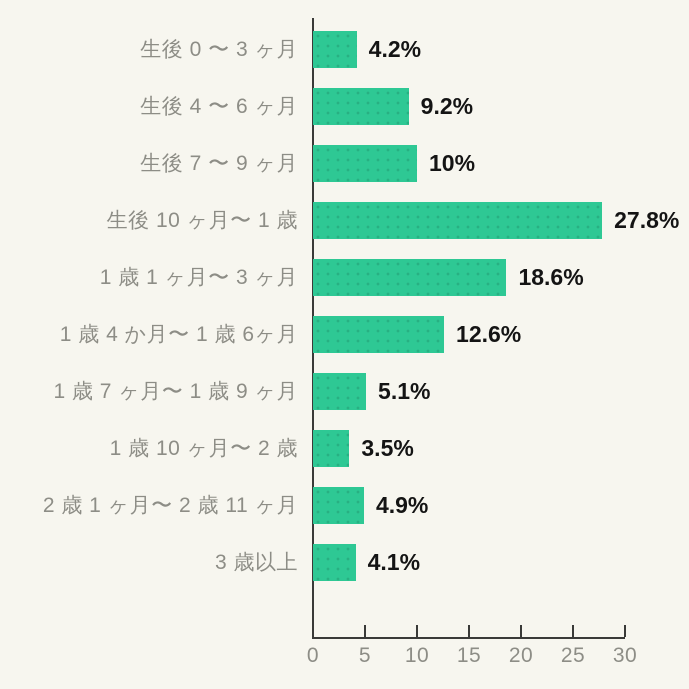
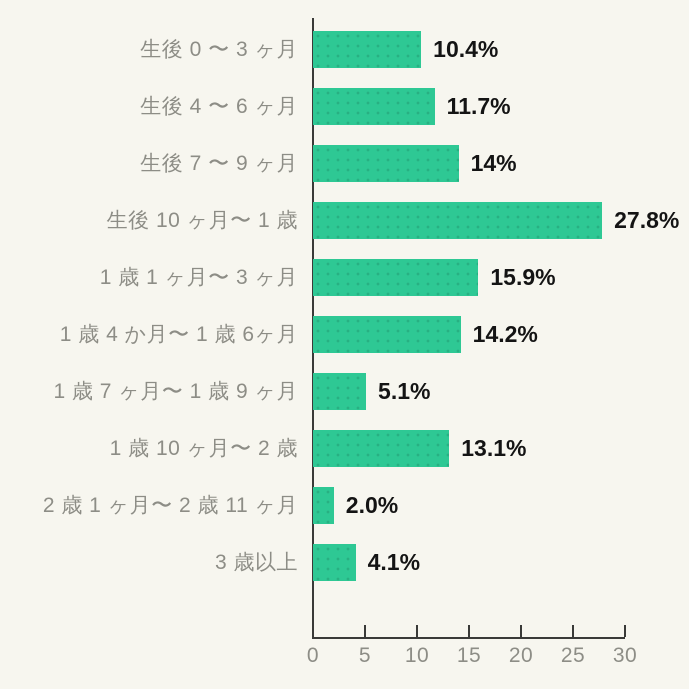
生後 0 〜 3 ヶ月: 4.2% -> 10.4%
生後 4 〜 6 ヶ月: 9.2% -> 11.7%
生後 7 〜 9 ヶ月: 10% -> 14%
1 歳 1 ヶ月〜 3 ヶ月: 18.6% -> 15.9%
1 歳 4 か月〜 1 歳 6ヶ月: 12.6% -> 14.2%
1 歳 10 ヶ月〜 2 歳: 3.5% -> 13.1%
2 歳 1 ヶ月〜 2 歳 11 ヶ月: 4.9% -> 2.0%
